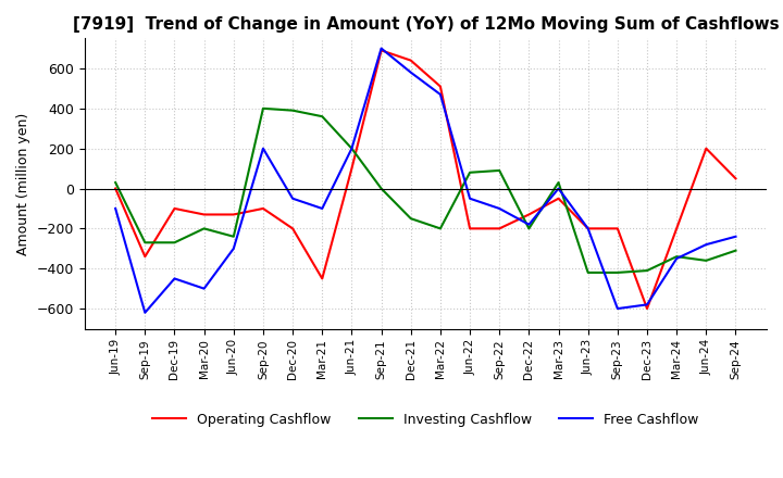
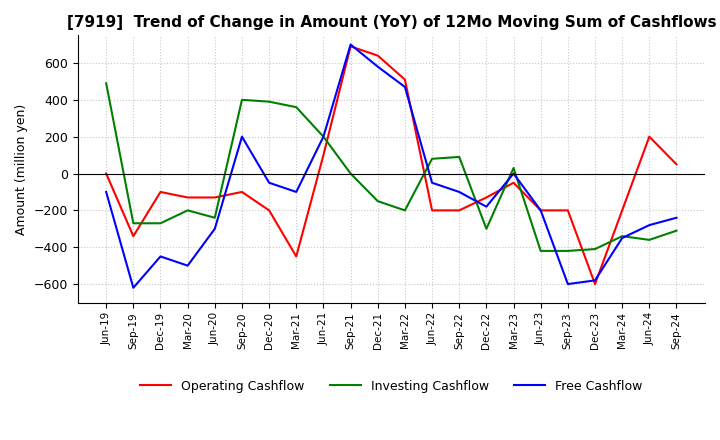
Investing Cashflow/Jun-19: 30 -> 490
Investing Cashflow/Dec-22: -200 -> -300
